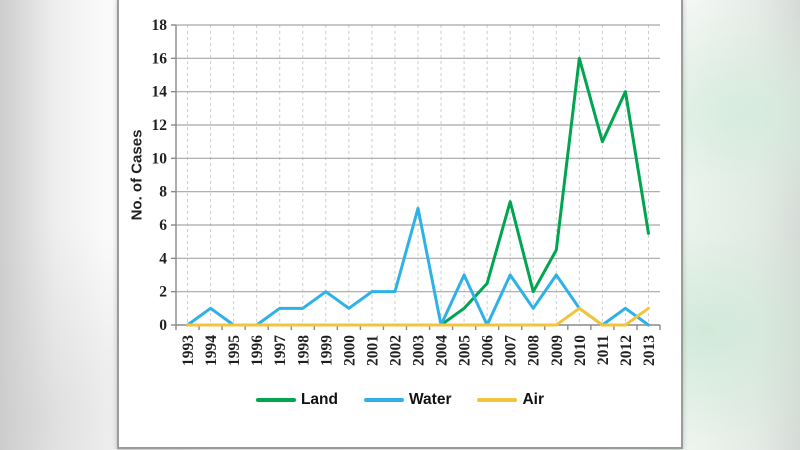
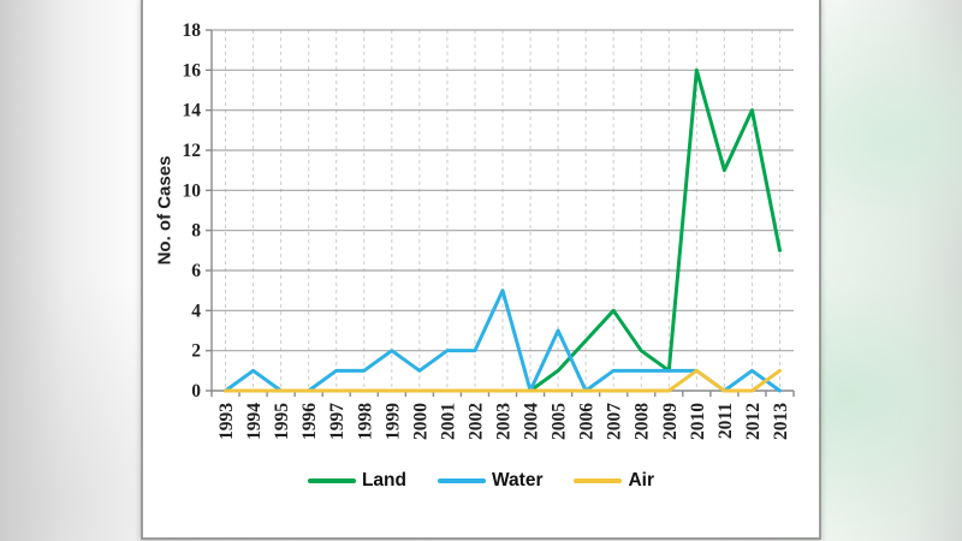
Water/2003: 7 -> 5
Land/2007: 7.4 -> 4.0
Water/2007: 3 -> 1
Land/2009: 4.5 -> 1.0
Water/2009: 3 -> 1
Land/2013: 5.5 -> 7.0
